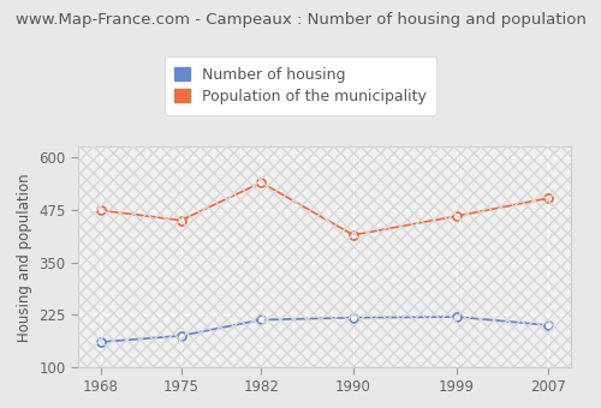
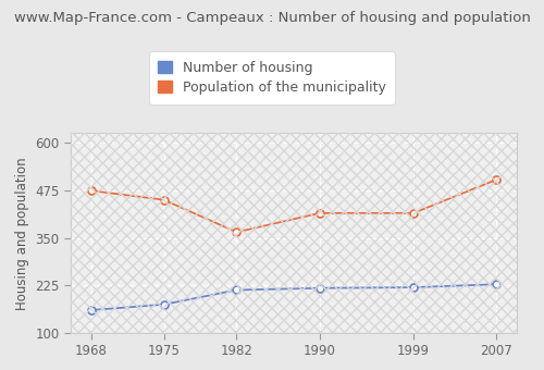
Population of the municipality/1982: 540 -> 365
Population of the municipality/1999: 460 -> 415
Number of housing/2007: 200 -> 228
